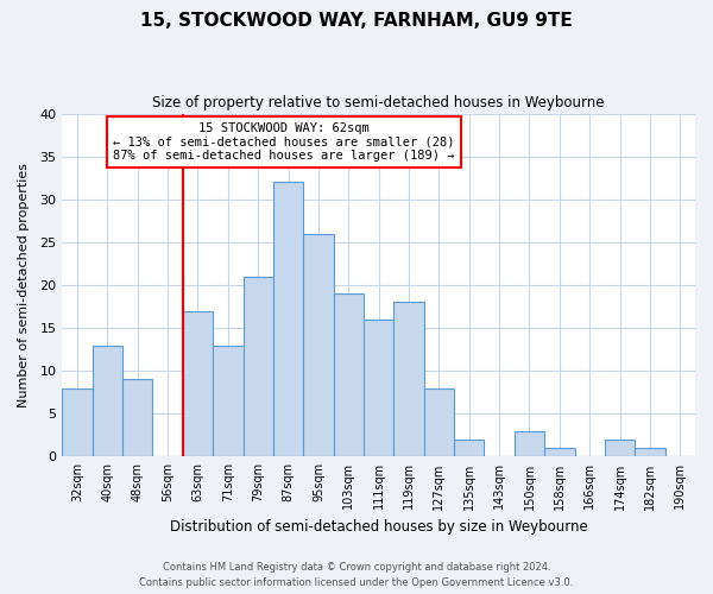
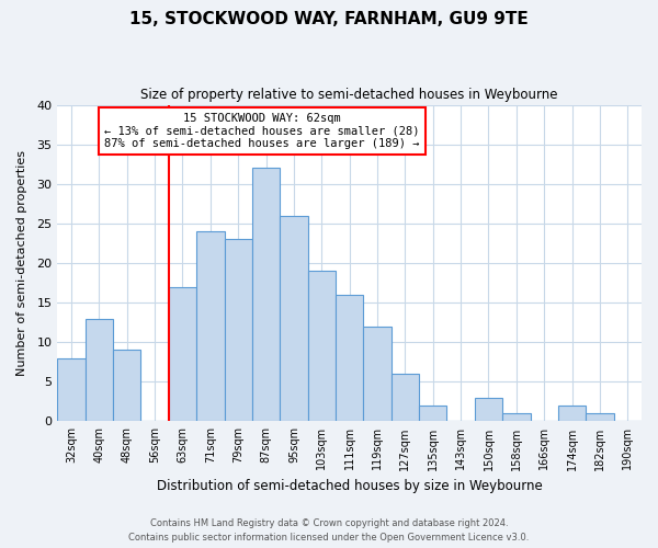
71sqm: 13 -> 24
79sqm: 21 -> 23
119sqm: 18 -> 12
127sqm: 8 -> 6
